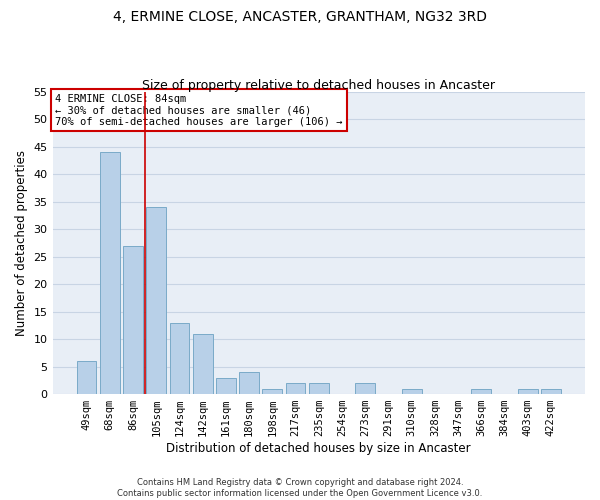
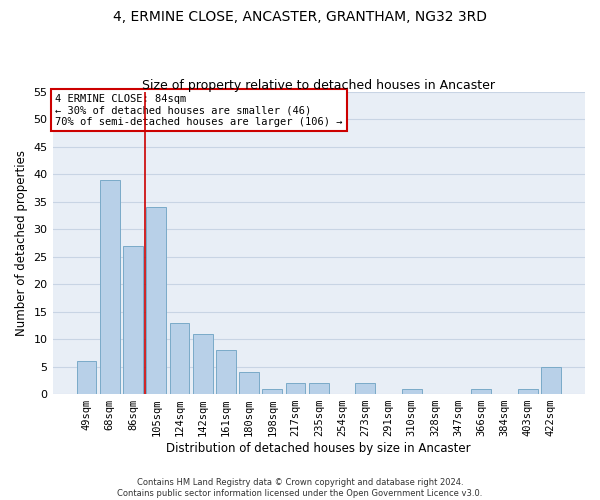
68sqm: 44 -> 39
161sqm: 3 -> 8
422sqm: 1 -> 5
